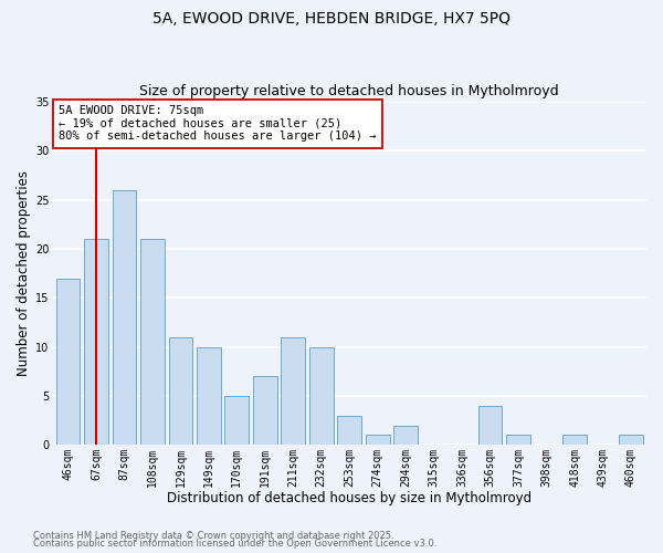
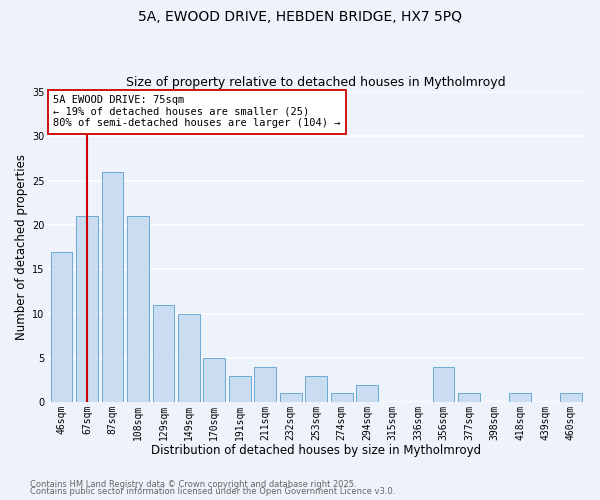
191sqm: 7 -> 3
211sqm: 11 -> 4
232sqm: 10 -> 1
